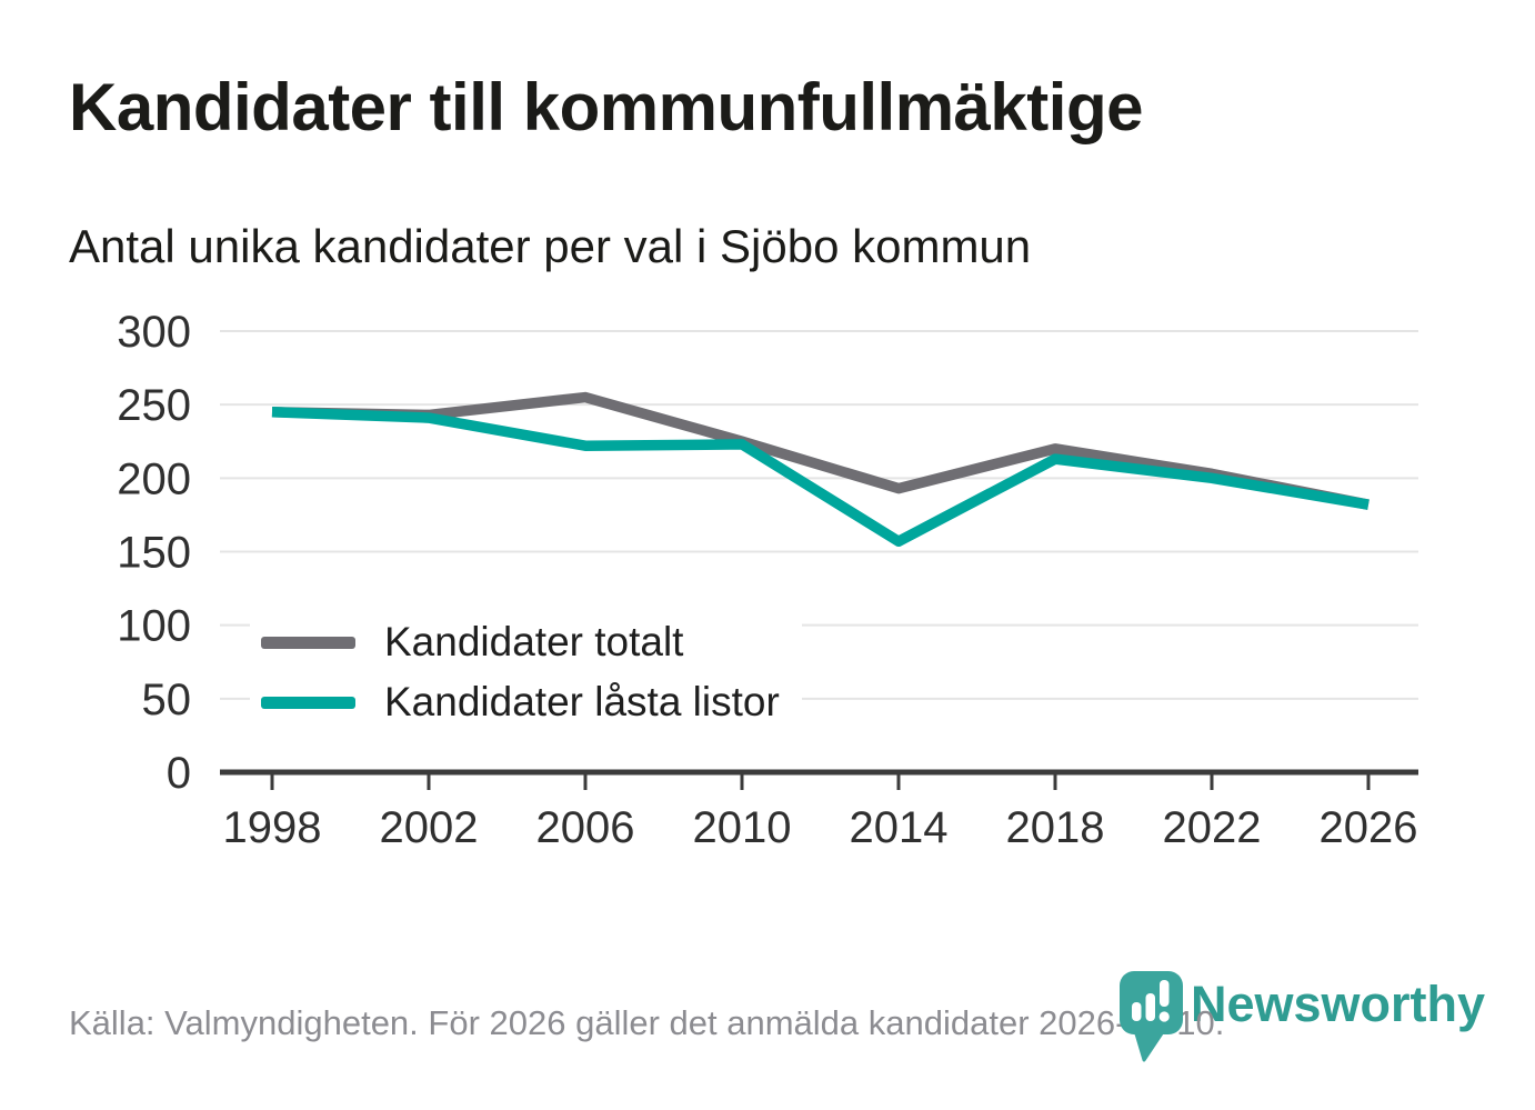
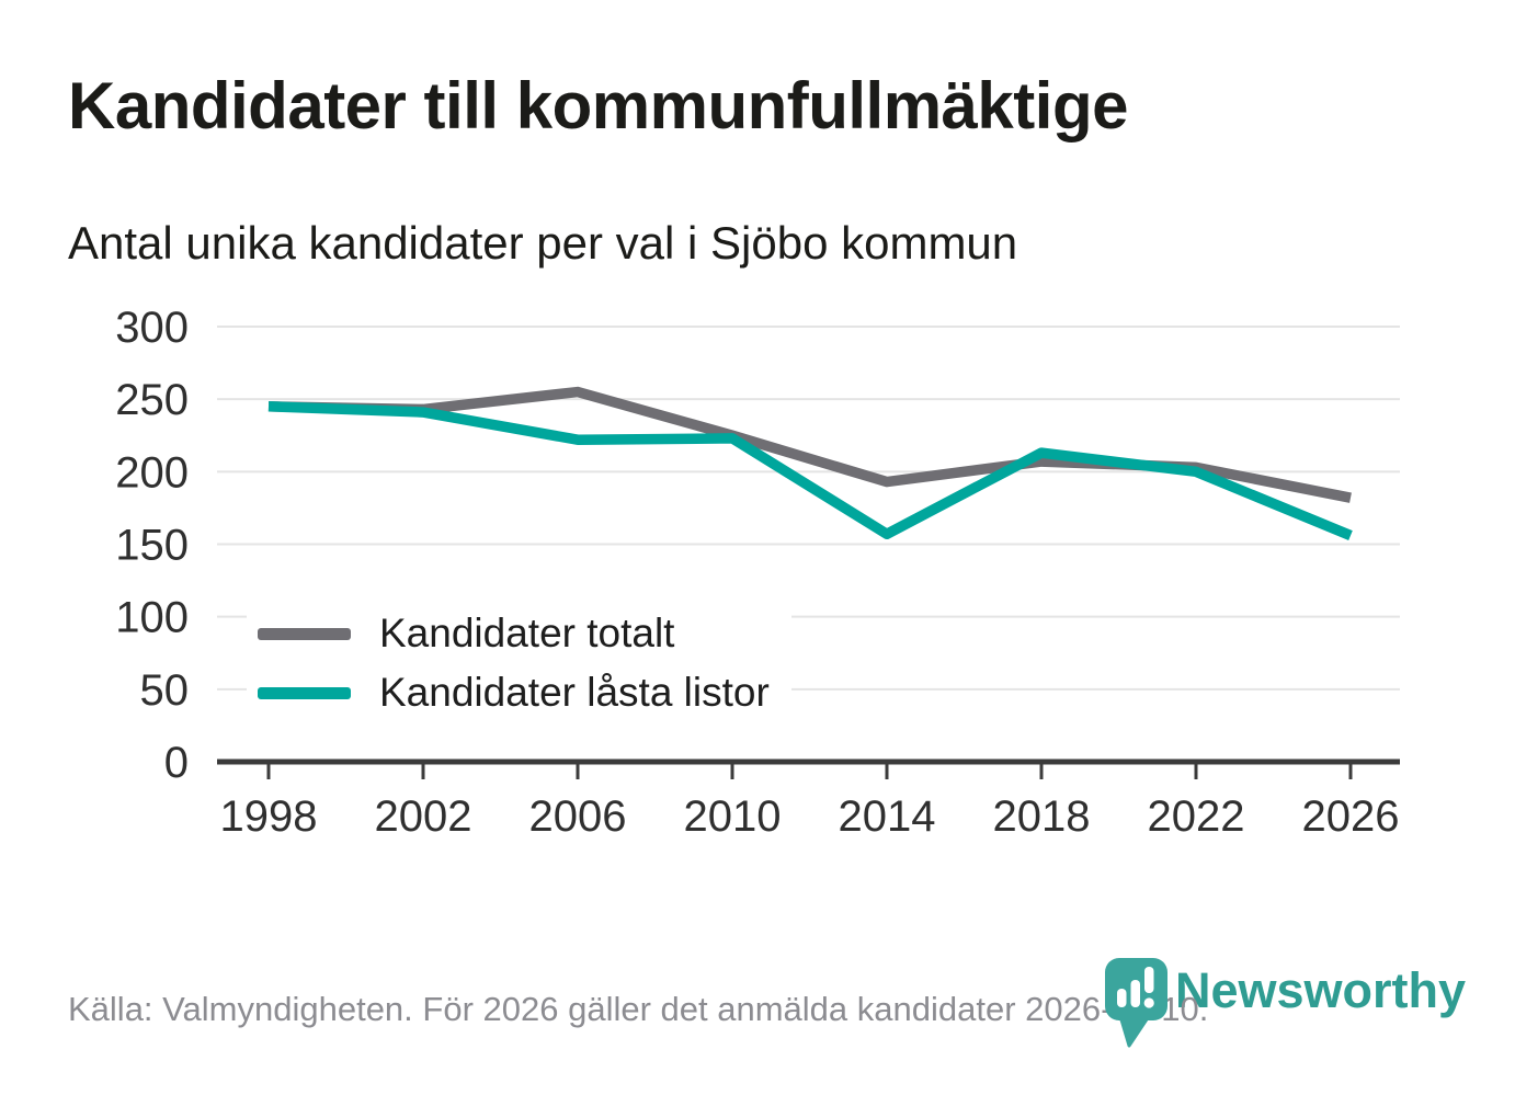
Kandidater totalt/2018: 220 -> 207
Kandidater låsta listor/2026: 182 -> 156
